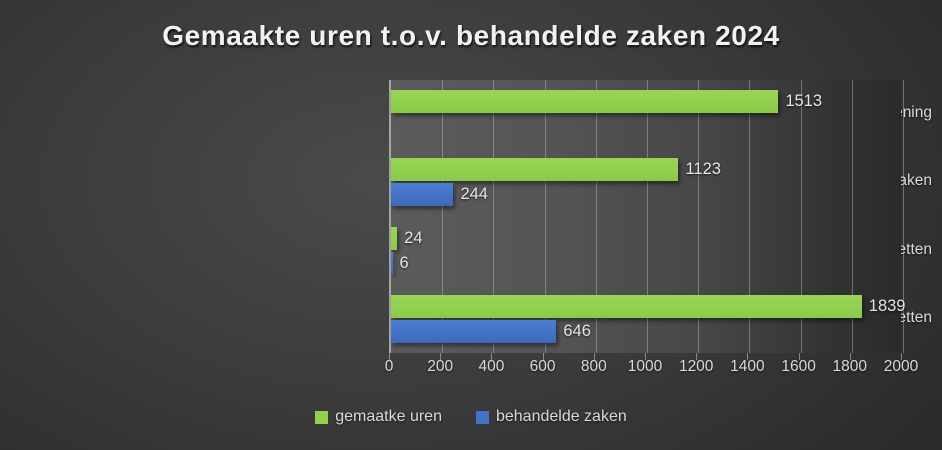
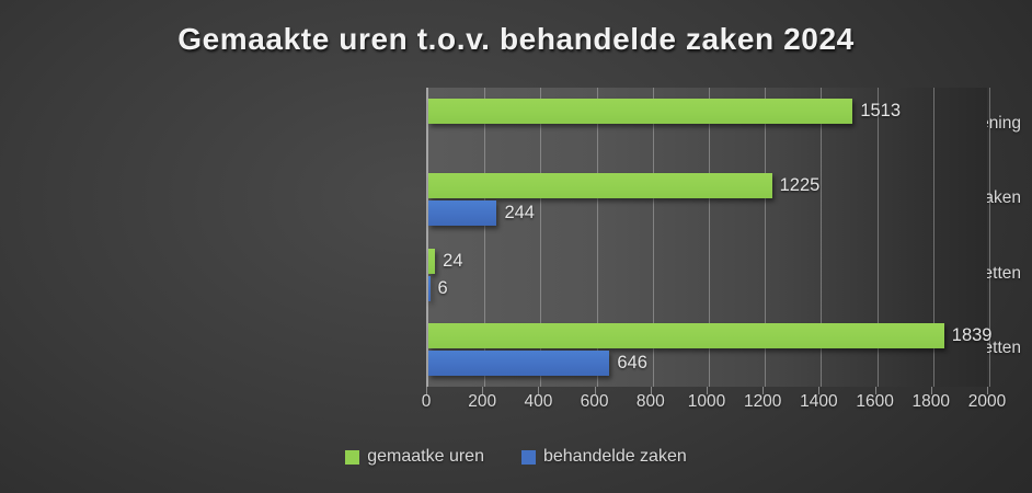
gemaatke uren/Overige toezichtstaken: 1123 -> 1225
